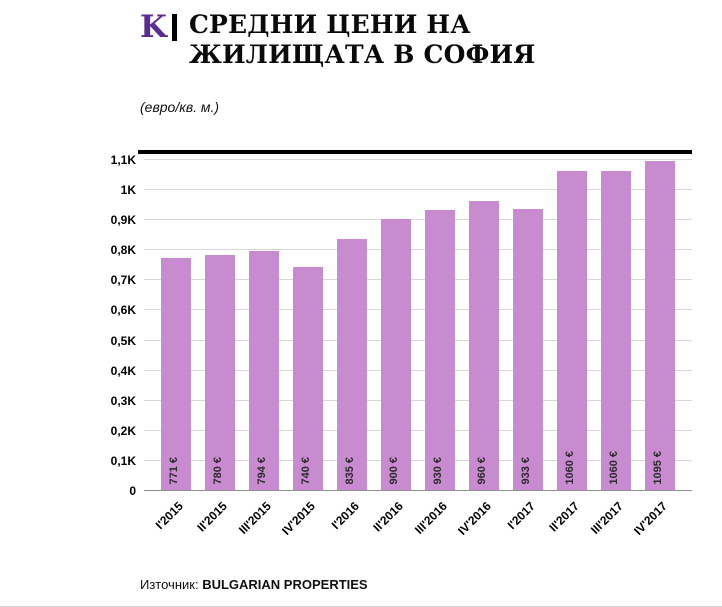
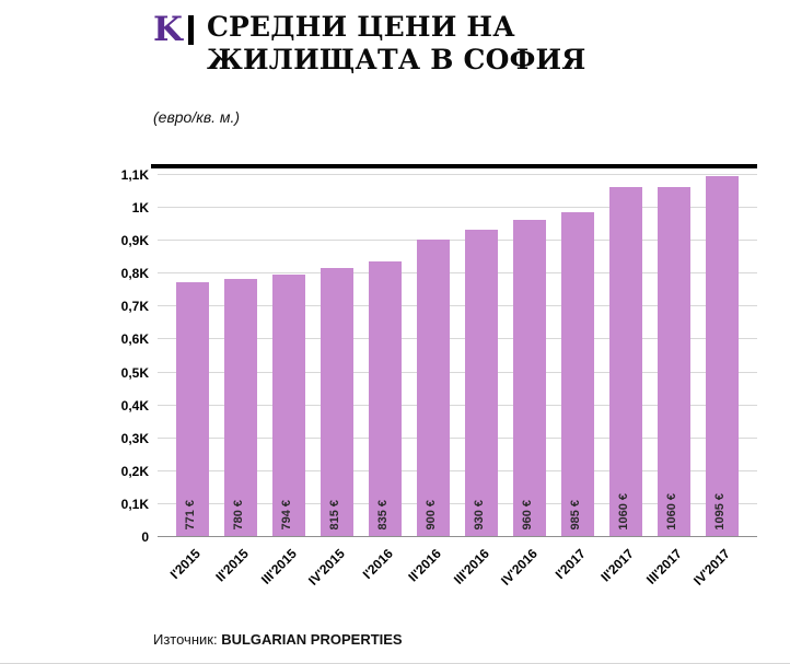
IV'2015: 740 -> 815
I'2017: 933 -> 985
